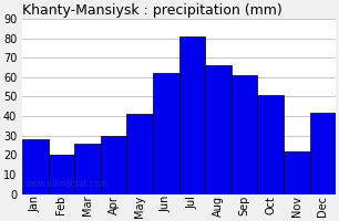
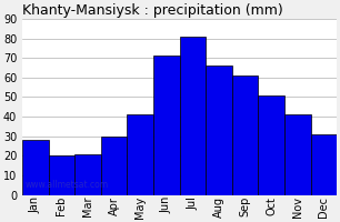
Mar: 26 -> 21
Jun: 62 -> 71
Nov: 22 -> 41
Dec: 42 -> 31
